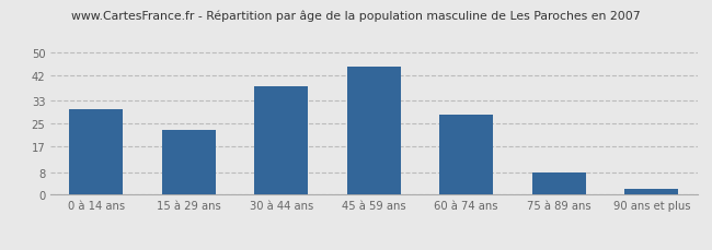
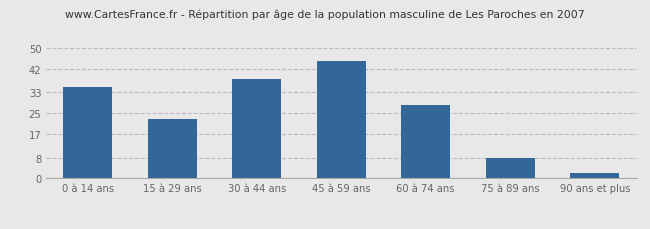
0 à 14 ans: 30 -> 35
